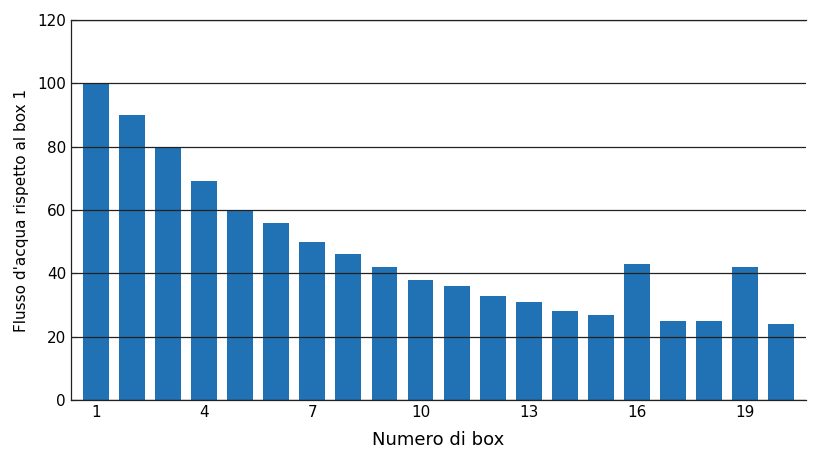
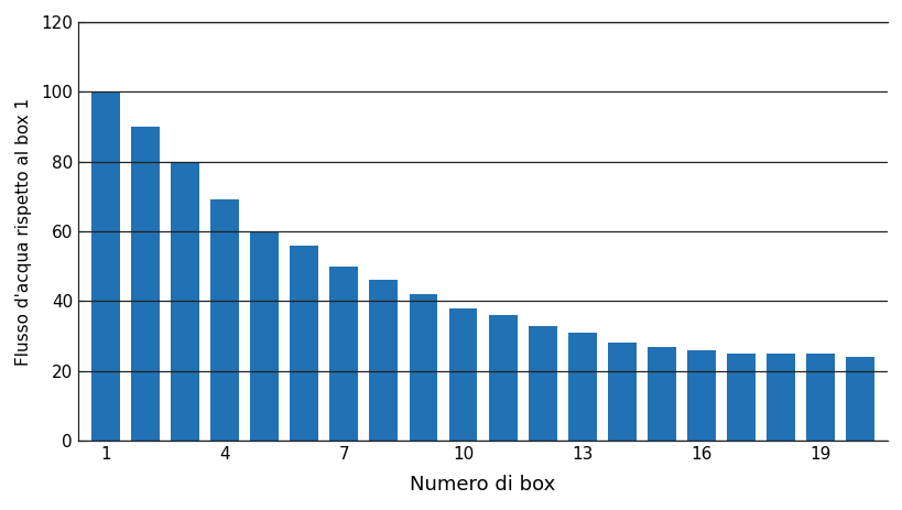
16: 43 -> 26
19: 42 -> 25
